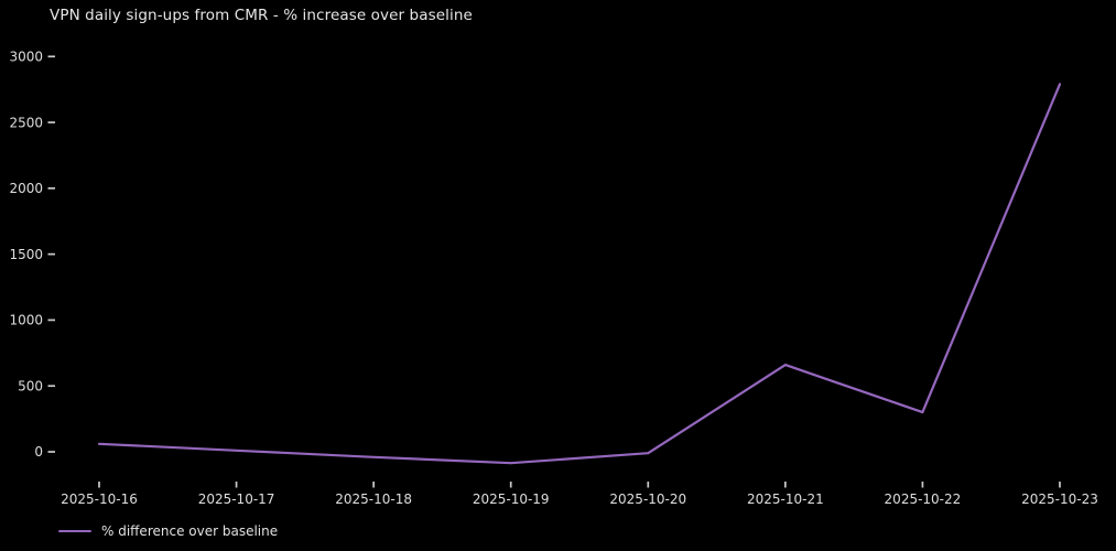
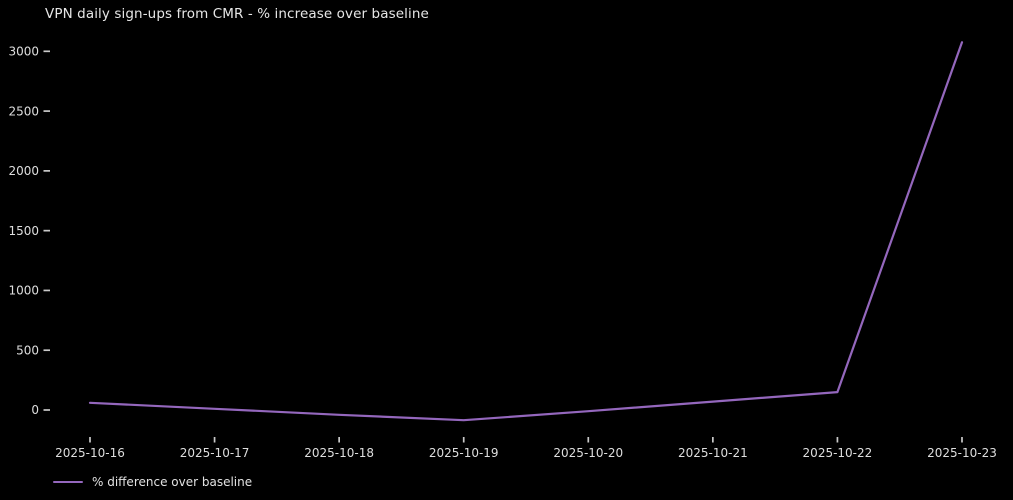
2025-10-21: 660 -> 70
2025-10-22: 300 -> 150
2025-10-23: 2790 -> 3080
